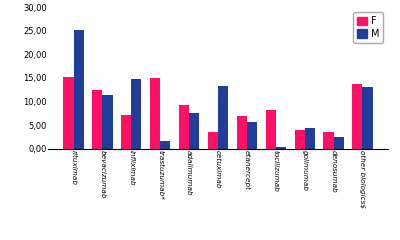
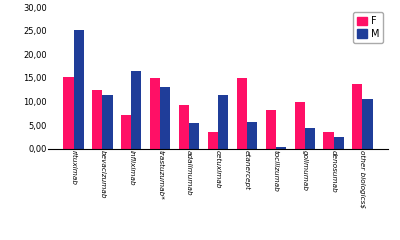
M/infliximab: 14,8 -> 16,5
M/trastuzumab*: 1,6 -> 13,0
M/adalimumab: 7,6 -> 5,5
M/cetuximab: 13,4 -> 11,5
F/etanercept: 7,0 -> 15,0
F/golimumab: 4,0 -> 10,0
M/other biologics$: 13,1 -> 10,5
